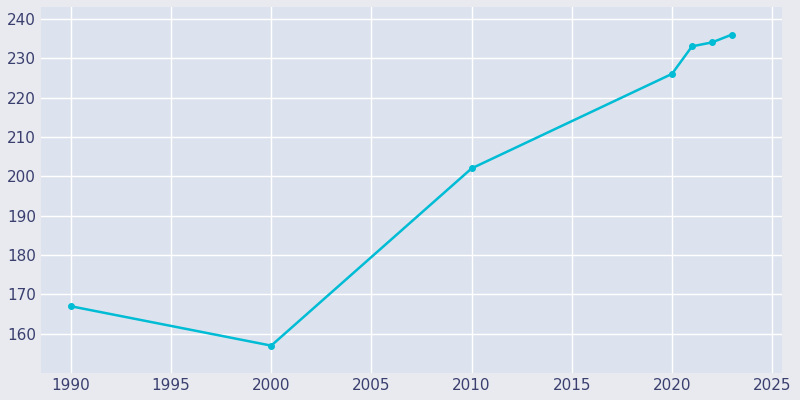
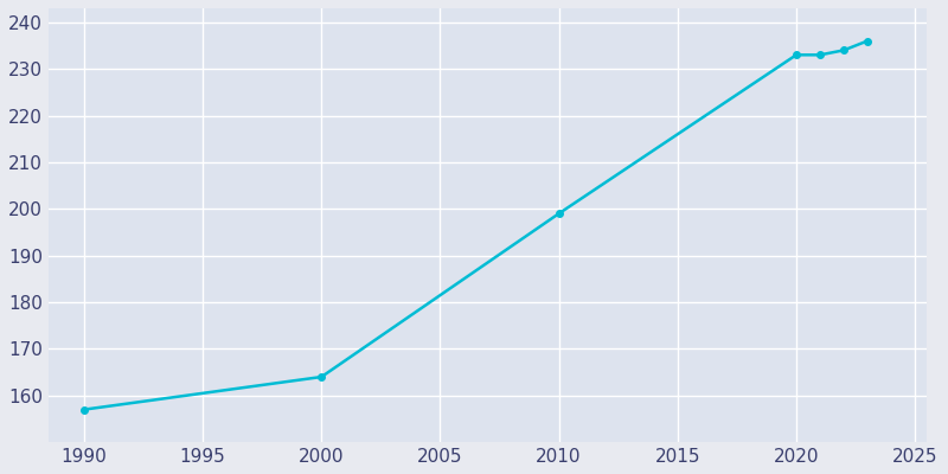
1990: 167 -> 157
2000: 157 -> 164
2010: 202 -> 199
2020: 226 -> 233
